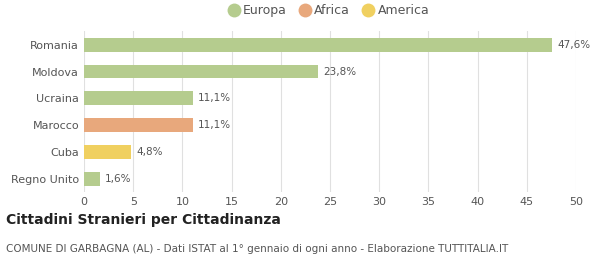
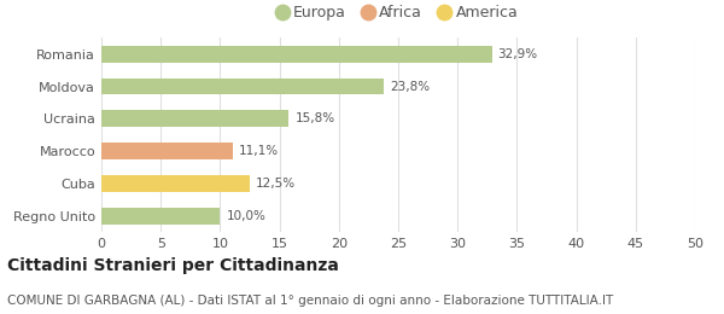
Romania: 47,6% -> 32,9%
Ucraina: 11,1% -> 15,8%
Cuba: 4,8% -> 12,5%
Regno Unito: 1,6% -> 10,0%
